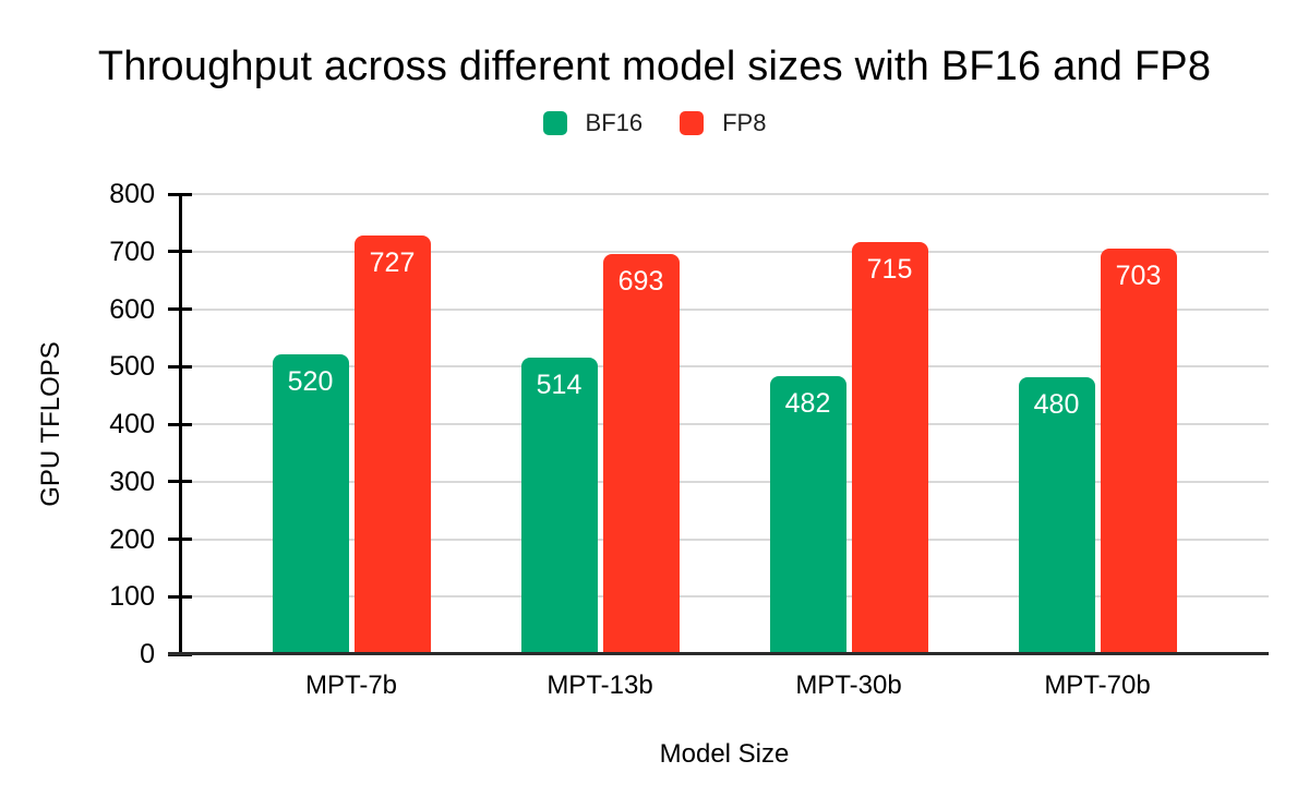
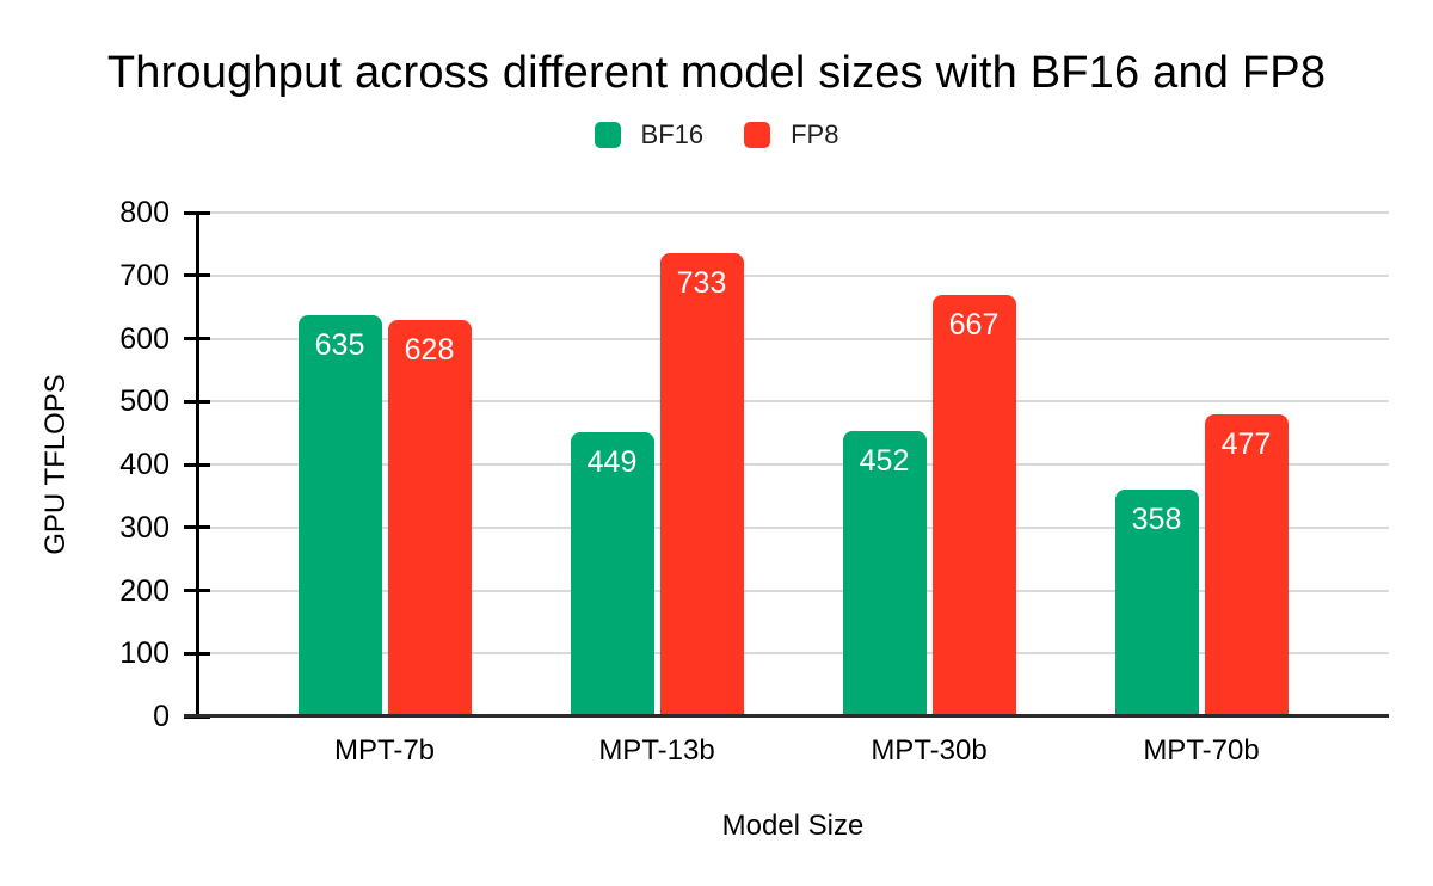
BF16/MPT-7b: 520 -> 635
FP8/MPT-7b: 727 -> 628
BF16/MPT-13b: 514 -> 449
FP8/MPT-13b: 693 -> 733
BF16/MPT-30b: 482 -> 452
FP8/MPT-30b: 715 -> 667
BF16/MPT-70b: 480 -> 358
FP8/MPT-70b: 703 -> 477
